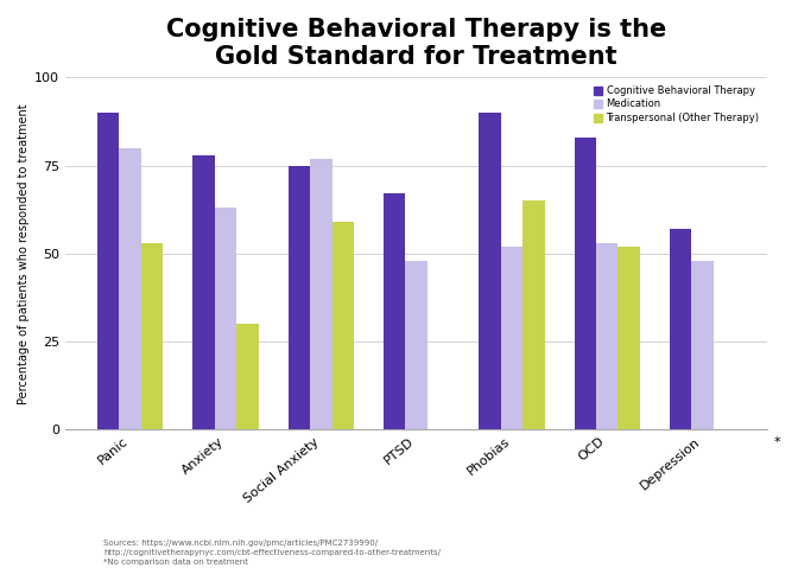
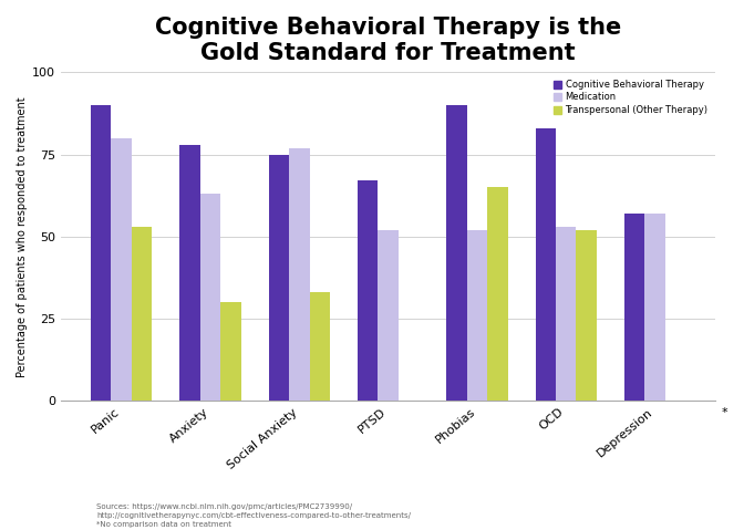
Transpersonal (Other Therapy)/Social Anxiety: 59 -> 33
Medication/PTSD: 48 -> 52
Medication/Depression: 48 -> 57
